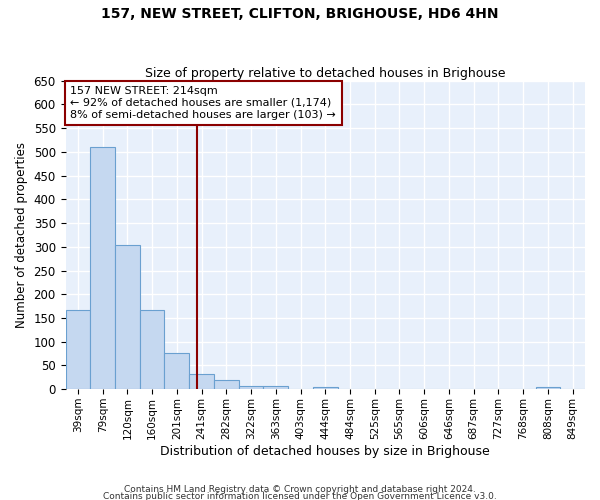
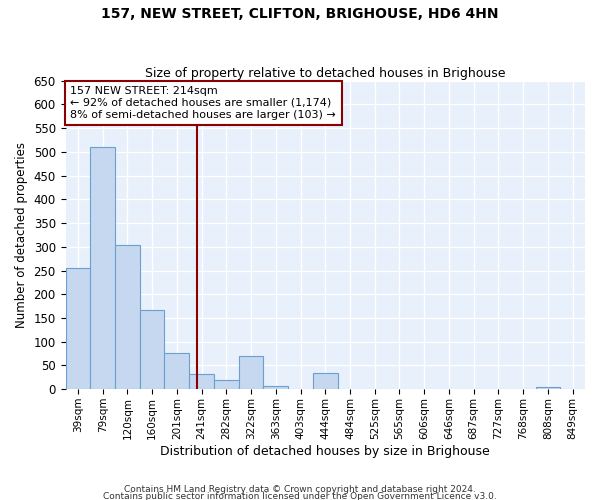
39sqm: 167 -> 255
322sqm: 6 -> 70
444sqm: 5 -> 35
